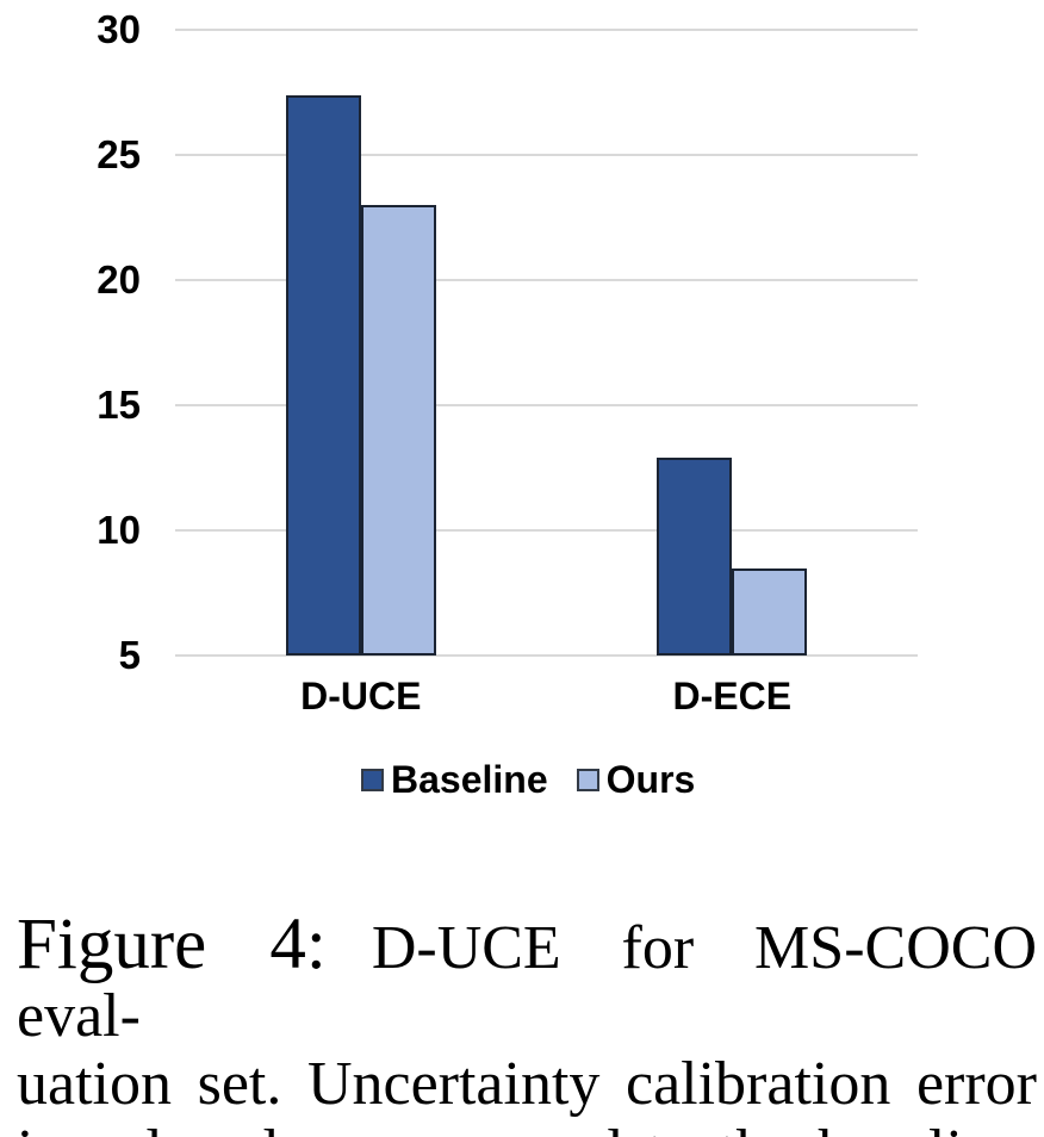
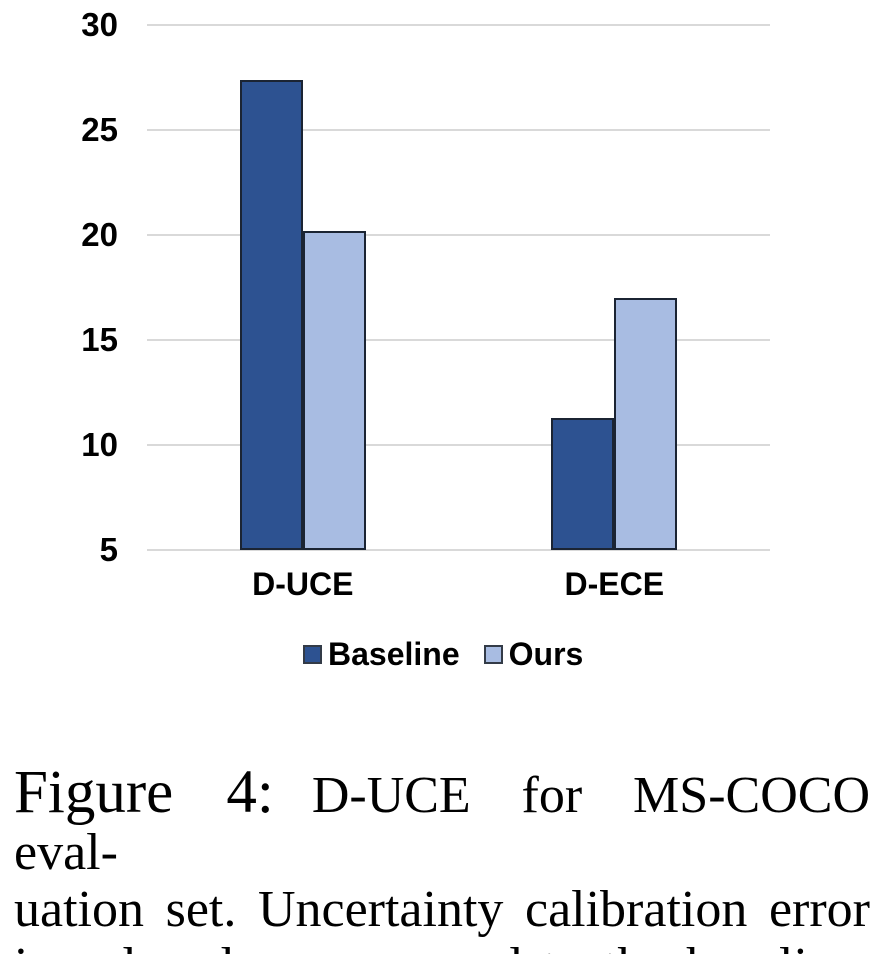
Ours/D-UCE: 23.0 -> 20.2
Baseline/D-ECE: 12.9 -> 11.3
Ours/D-ECE: 8.5 -> 17.0
